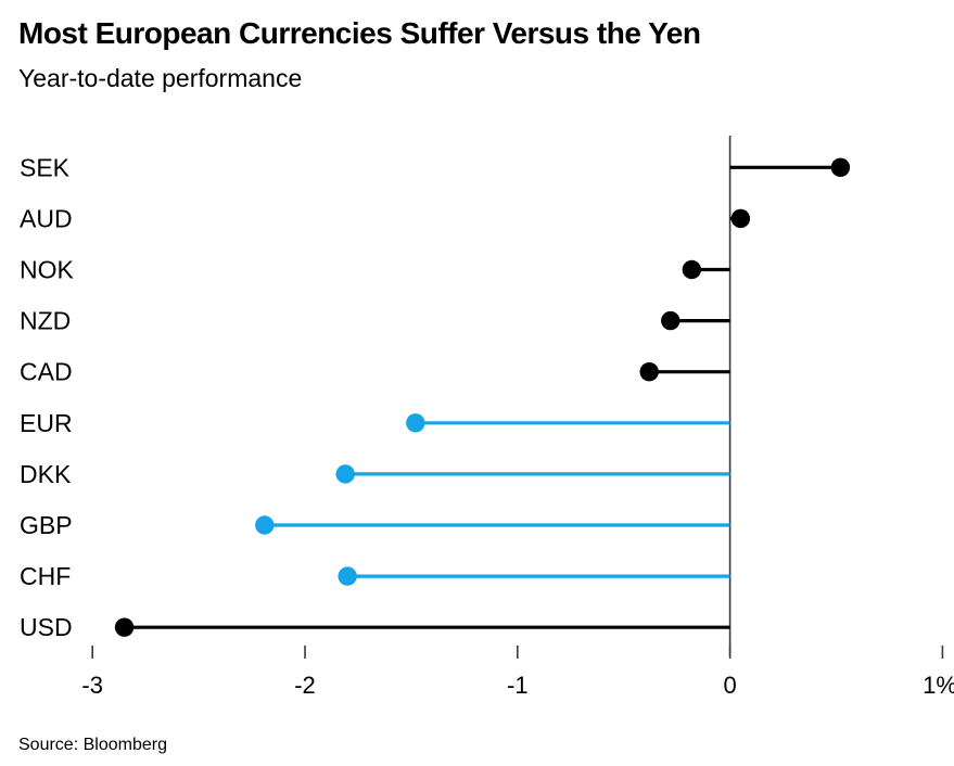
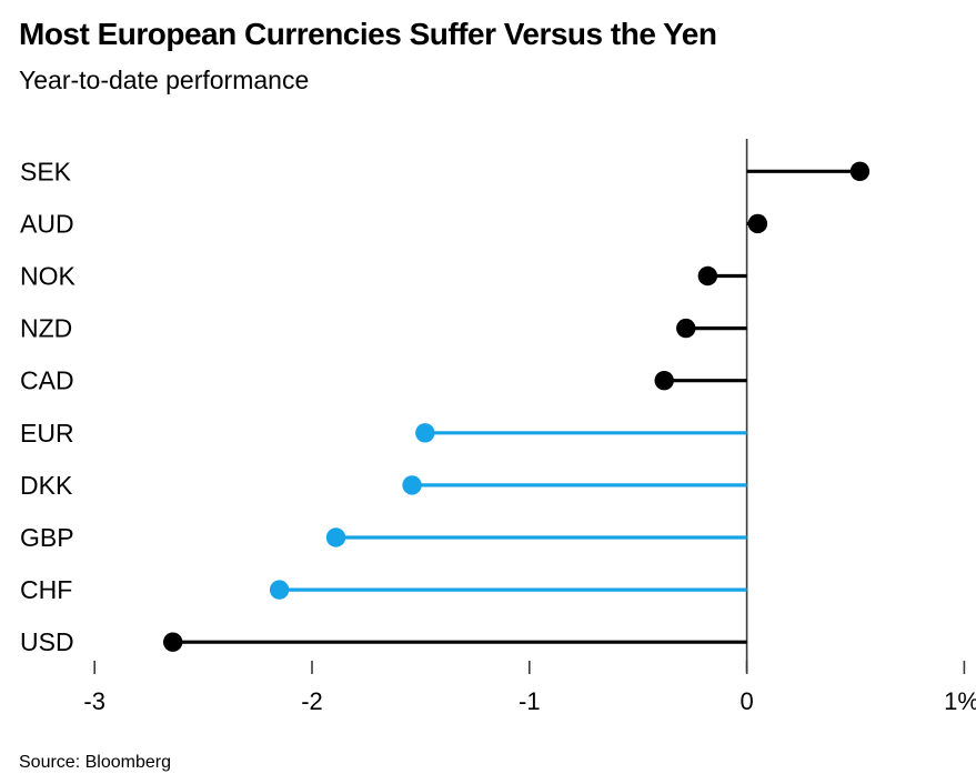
DKK: -1.81% -> -1.54%
GBP: -2.19% -> -1.89%
CHF: -1.80% -> -2.15%
USD: -2.85% -> -2.64%
